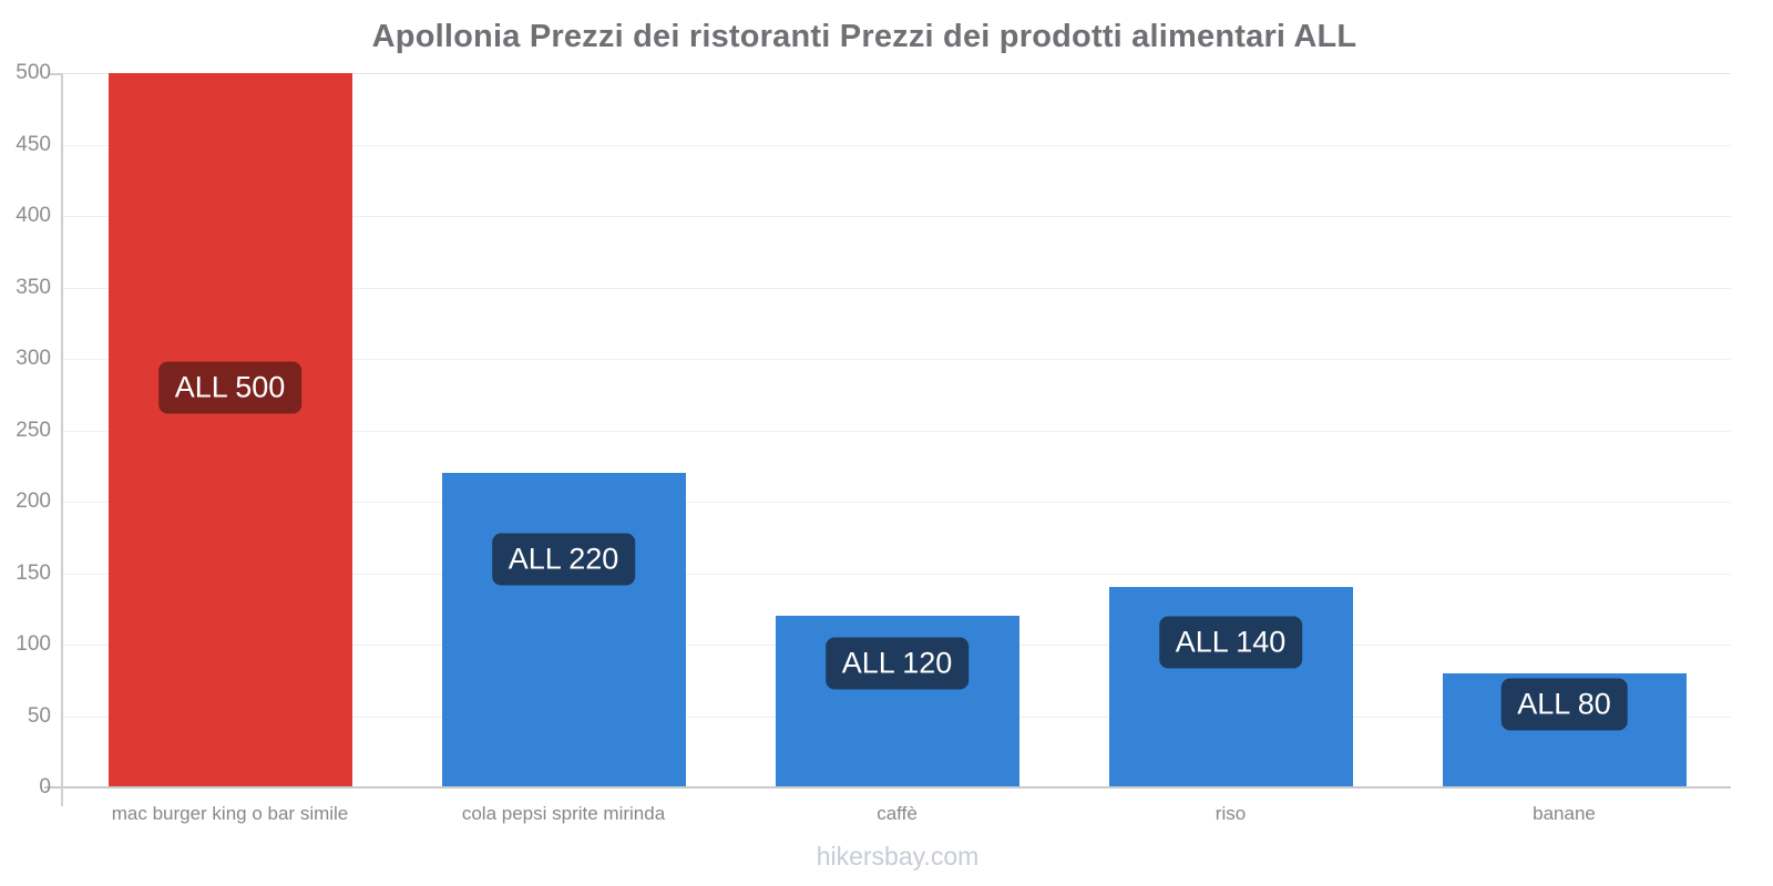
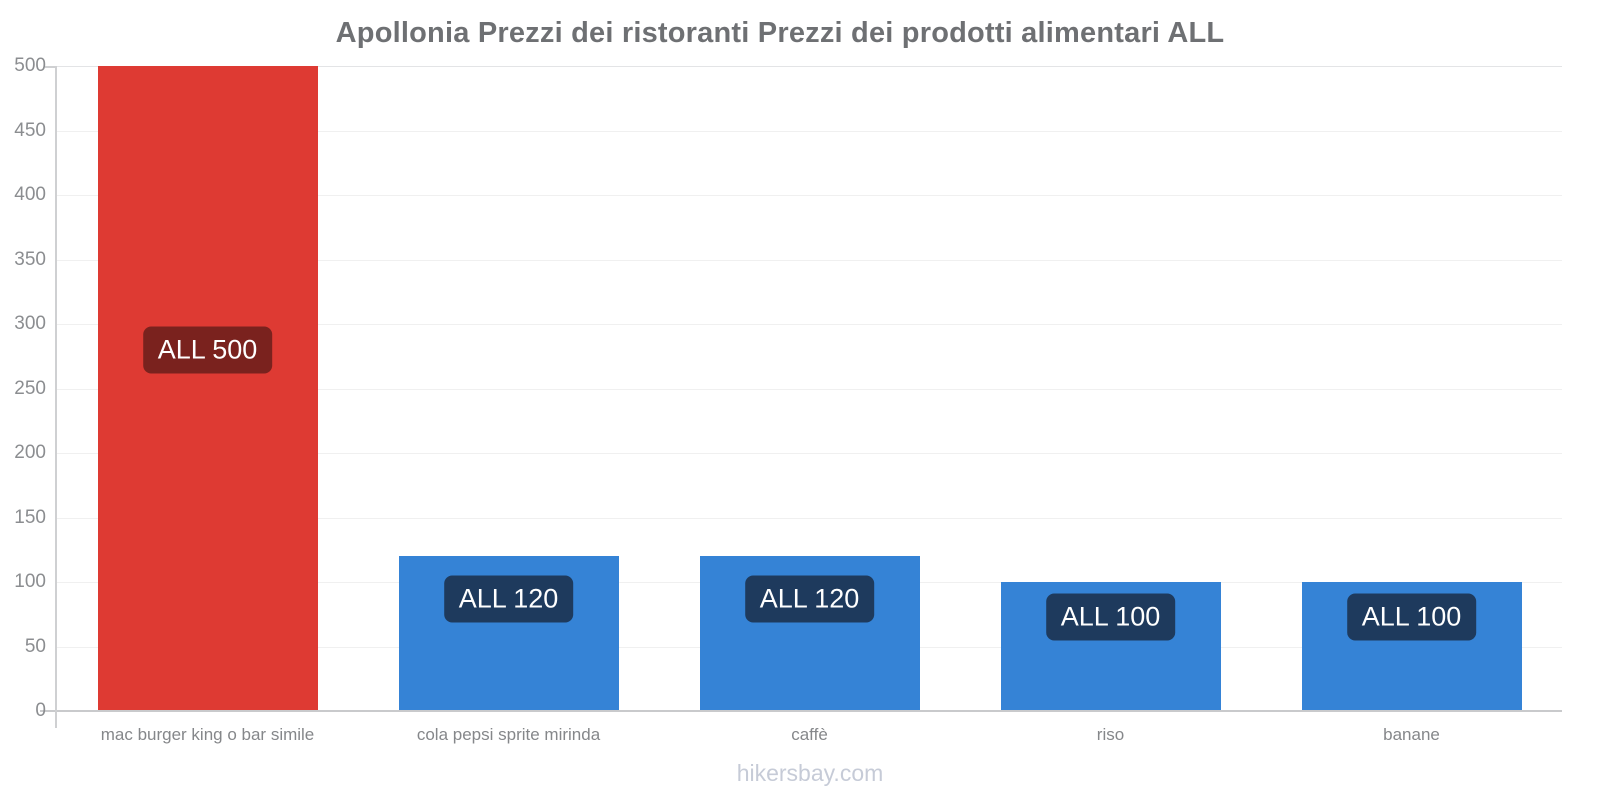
cola pepsi sprite mirinda: 220 -> 120
riso: 140 -> 100
banane: 80 -> 100
